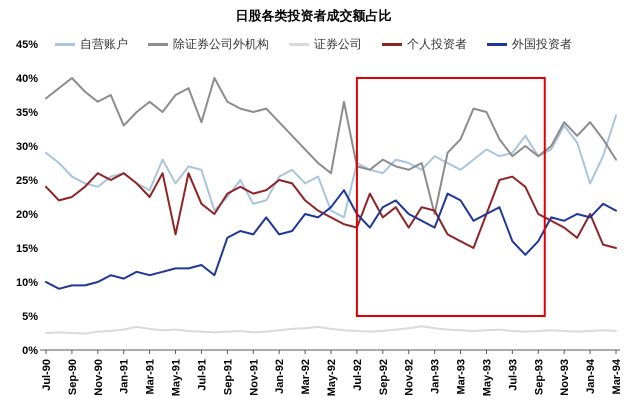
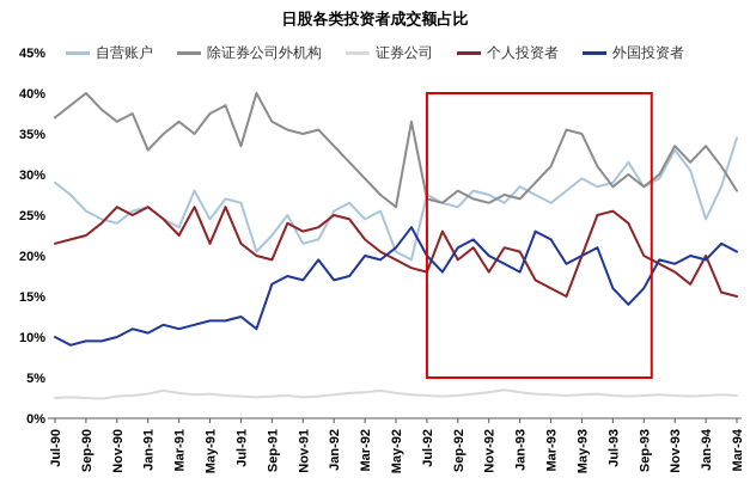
个人投资者/Jul-90: 24% -> 22%
个人投资者/May-91: 17% -> 22%
个人投资者/Sep-91: 23% -> 20%
除证券公司外机构/Jan-93: 20% -> 27%
